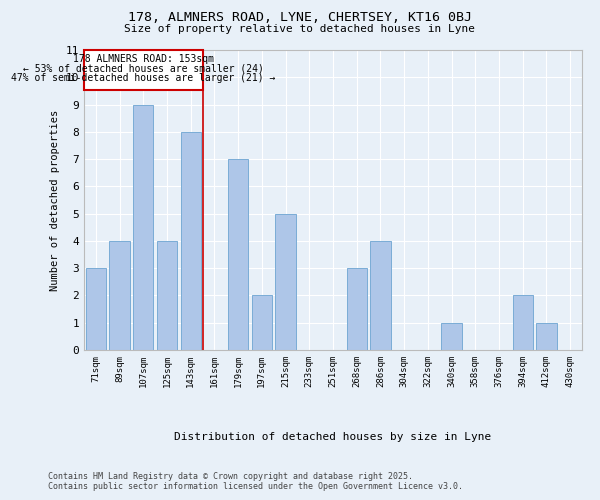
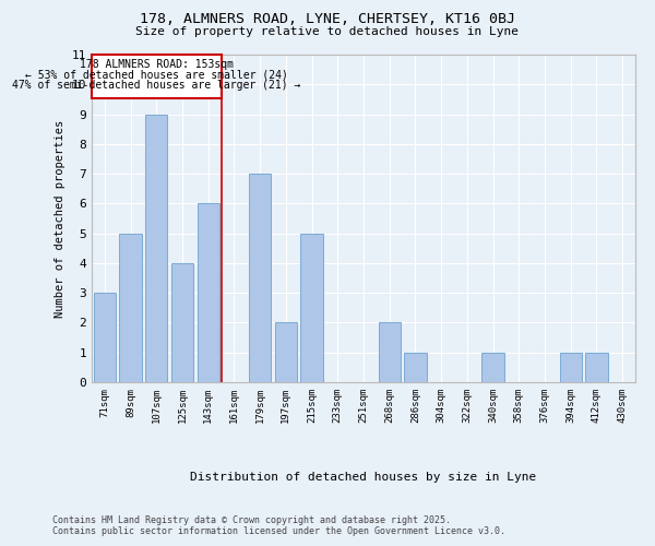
89sqm: 4 -> 5
143sqm: 8 -> 6
268sqm: 3 -> 2
286sqm: 4 -> 1
394sqm: 2 -> 1
